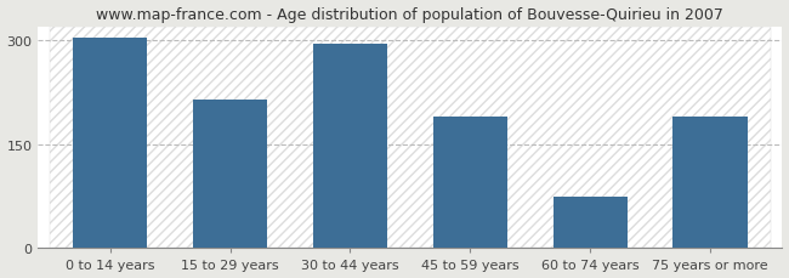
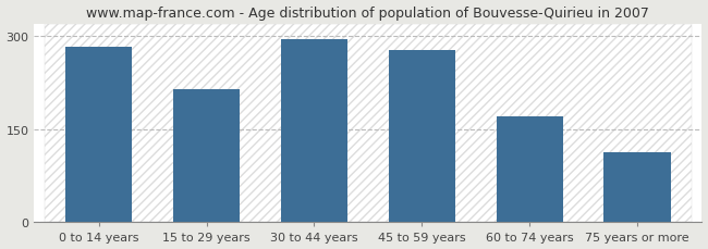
0 to 14 years: 304 -> 283
45 to 59 years: 190 -> 278
60 to 74 years: 74 -> 170
75 years or more: 190 -> 113
